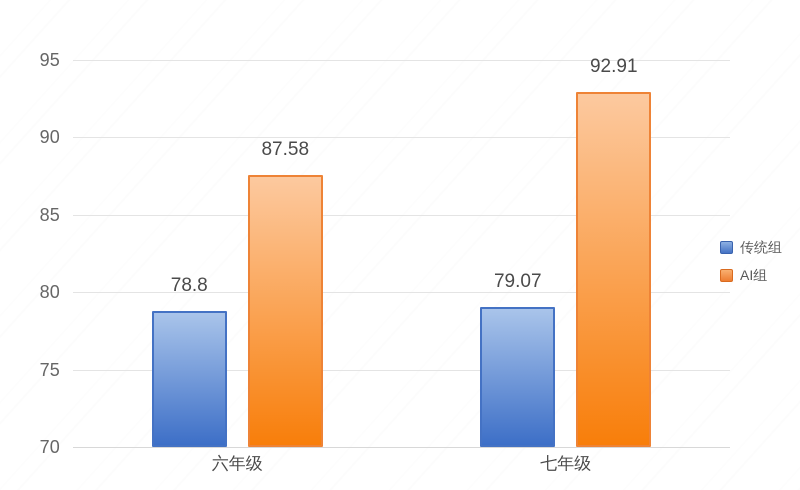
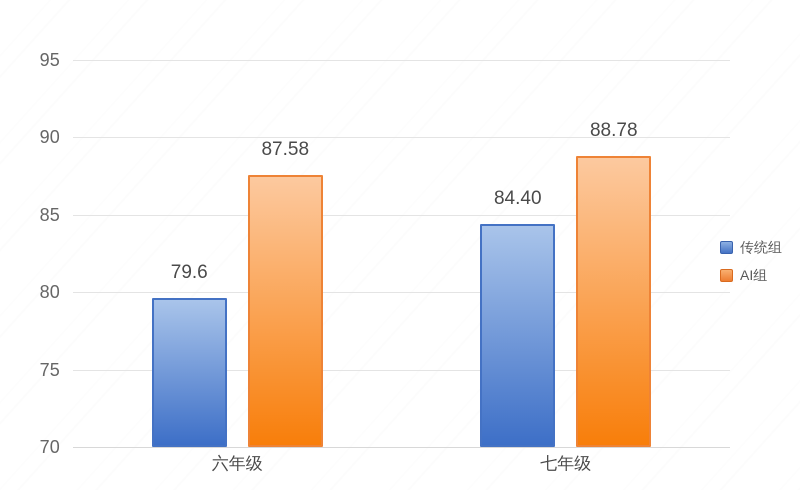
传统组/六年级: 78.8 -> 79.6
传统组/七年级: 79.07 -> 84.40
AI组/七年级: 92.91 -> 88.78
